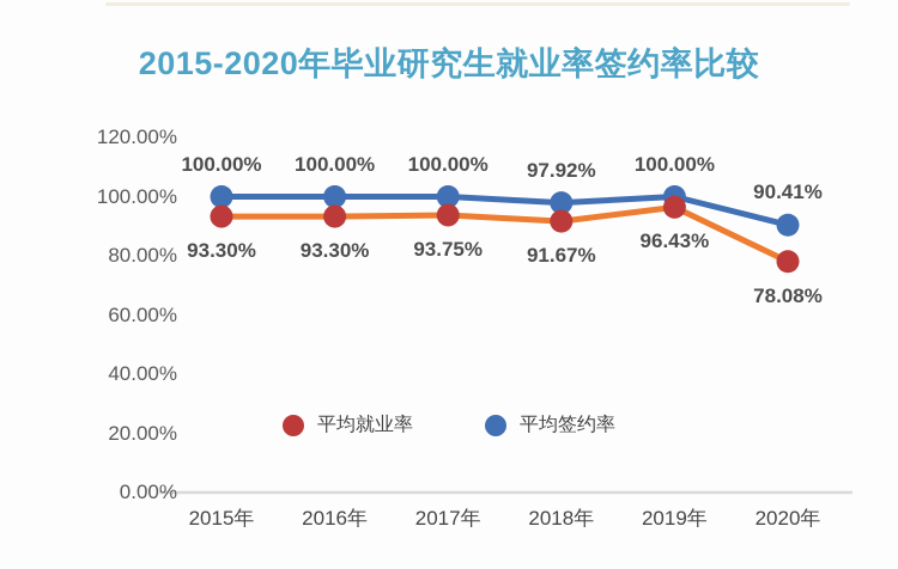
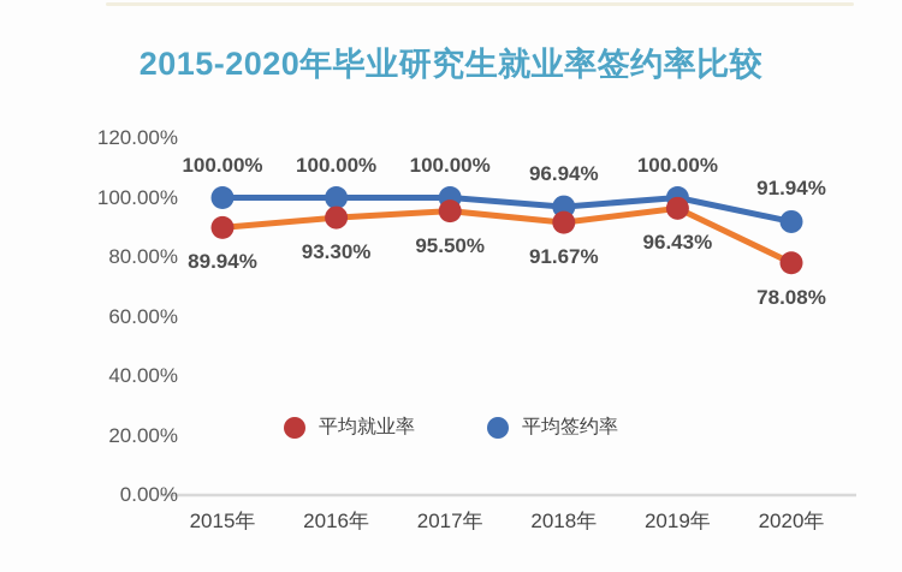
平均就业率/2015年: 93.30% -> 89.94%
平均就业率/2017年: 93.75% -> 95.50%
平均签约率/2018年: 97.92% -> 96.94%
平均签约率/2020年: 90.41% -> 91.94%
